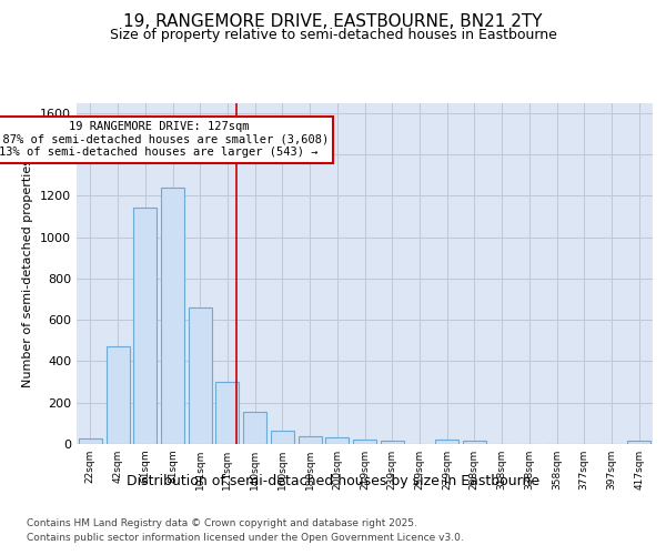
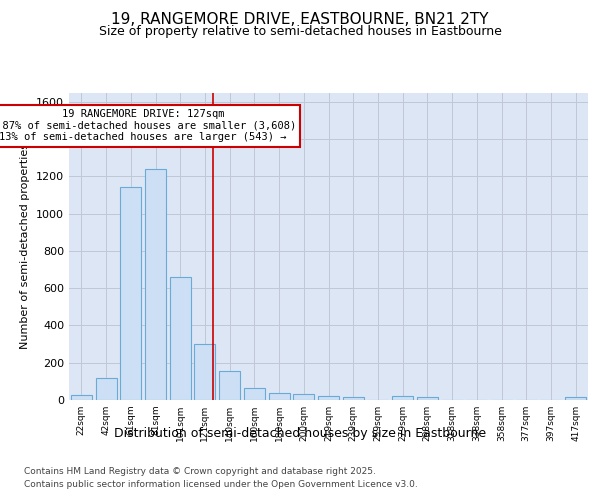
42sqm: 470 -> 120
